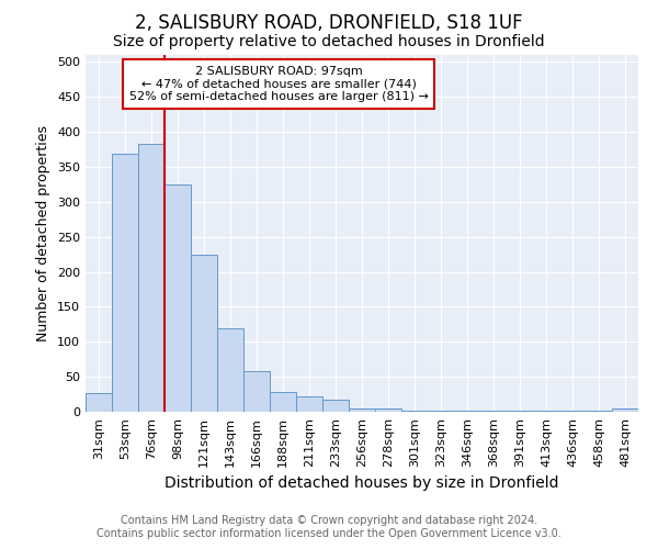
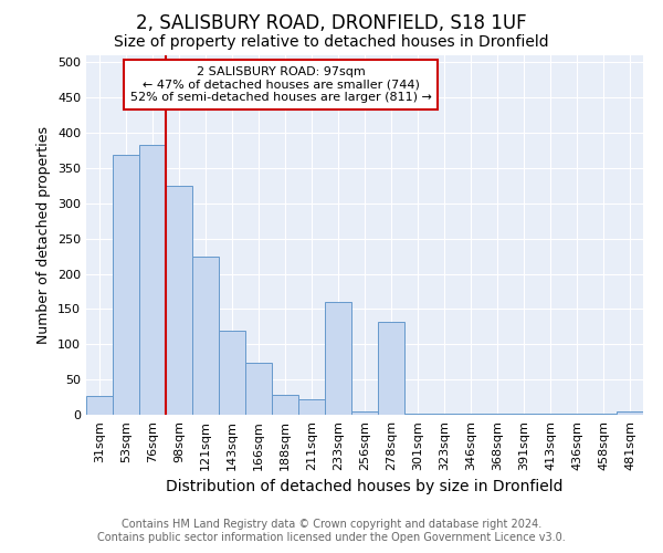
166sqm: 58 -> 74
233sqm: 17 -> 160
278sqm: 5 -> 132
